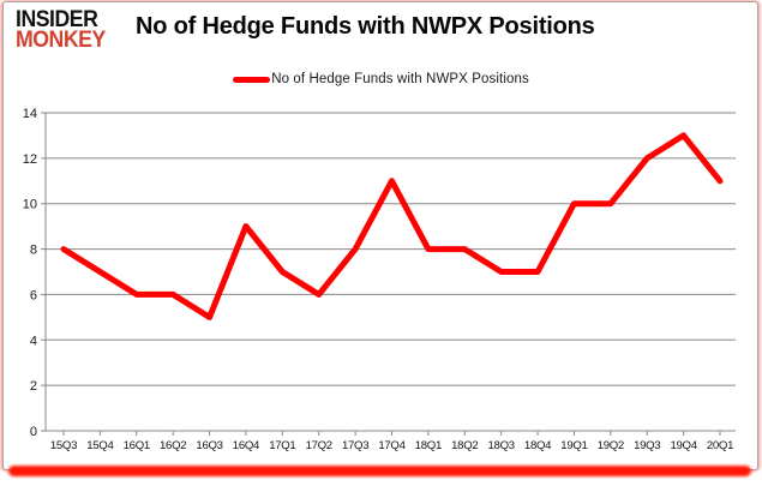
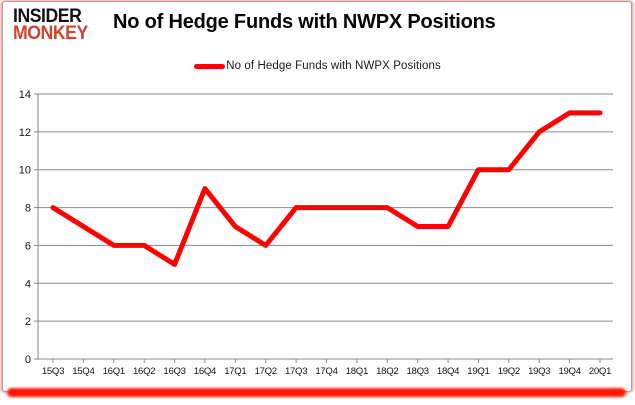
17Q4: 11 -> 8
20Q1: 11 -> 13
